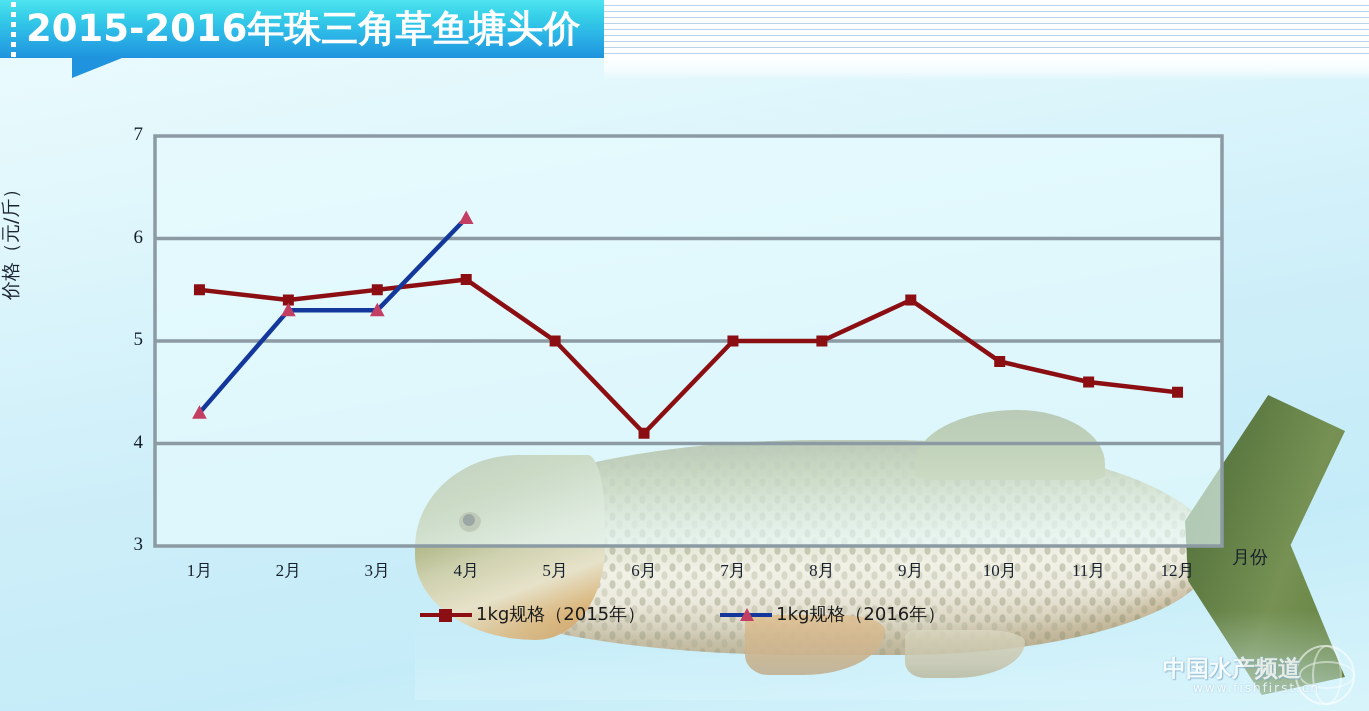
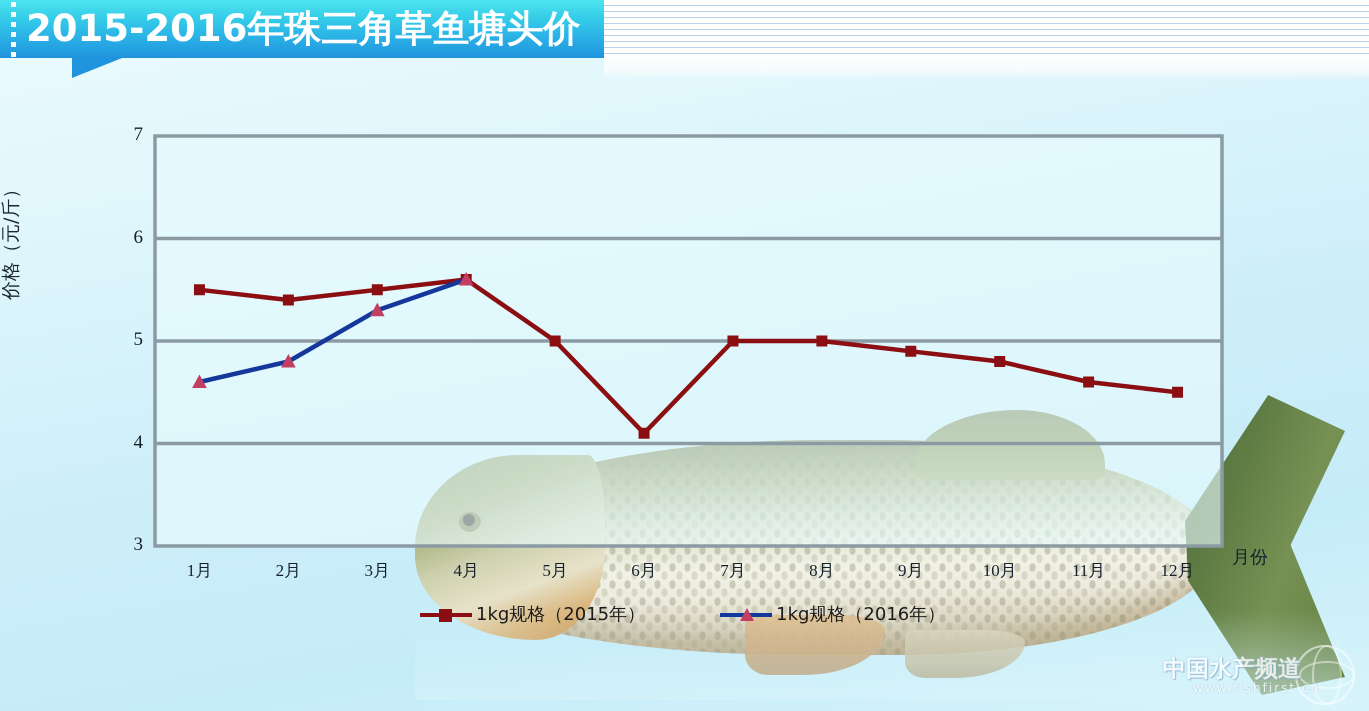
1kg规格（2016年）/1月: 4.3 -> 4.6
1kg规格（2016年）/2月: 5.3 -> 4.8
1kg规格（2016年）/4月: 6.2 -> 5.6
1kg规格（2015年）/9月: 5.4 -> 4.9
